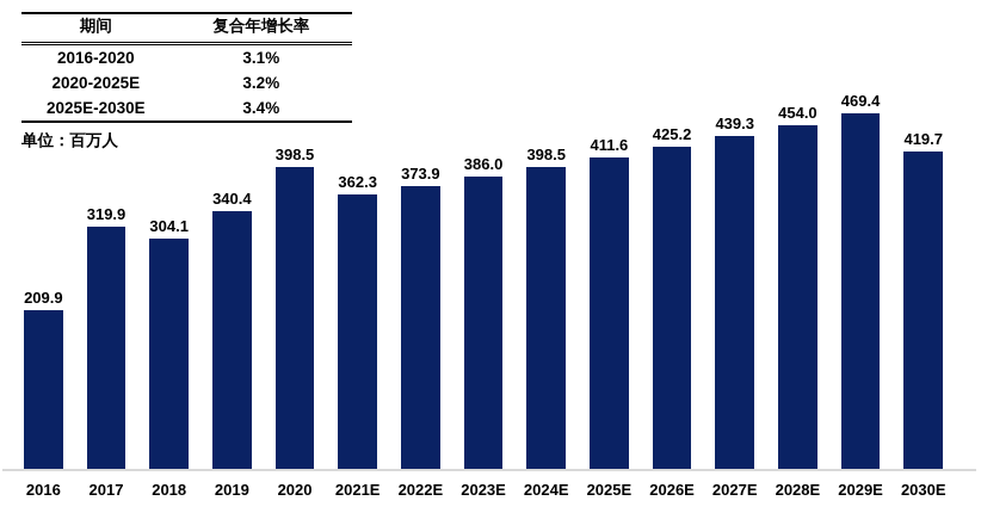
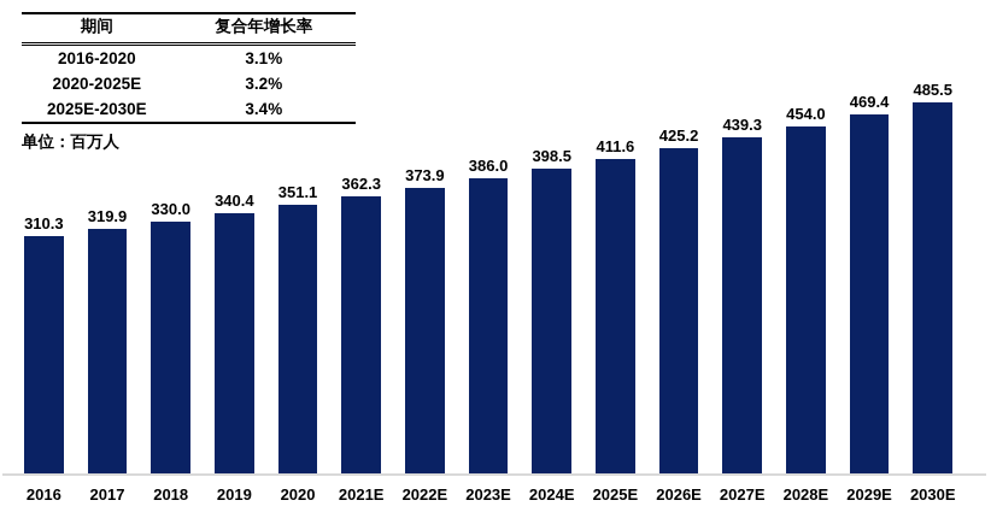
2016: 209.9 -> 310.3
2018: 304.1 -> 330.0
2020: 398.5 -> 351.1
2030E: 419.7 -> 485.5
